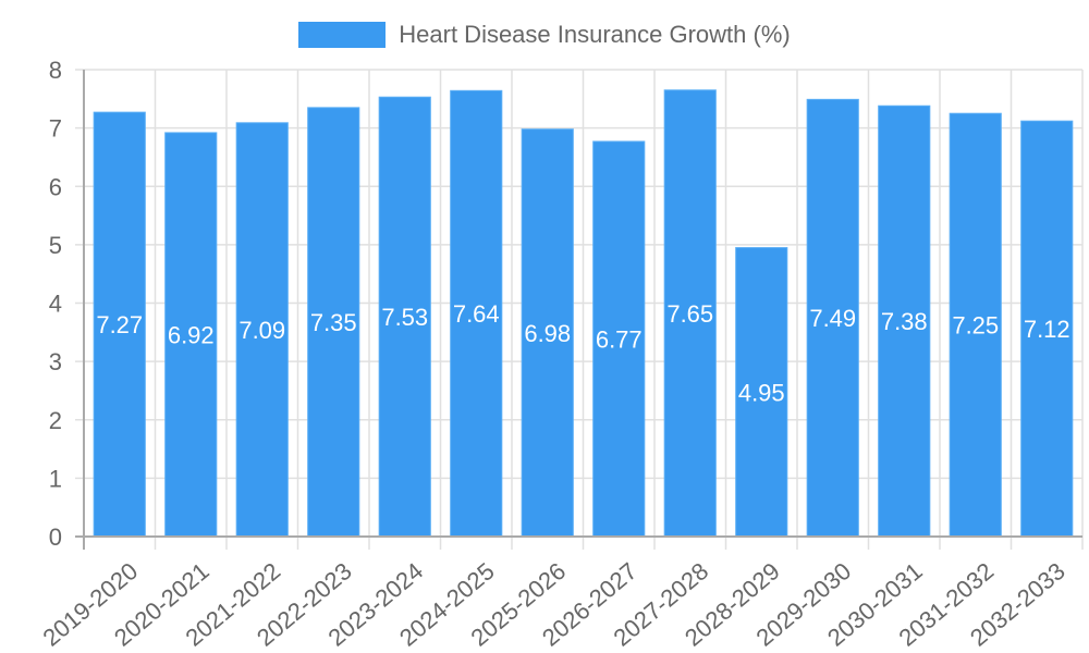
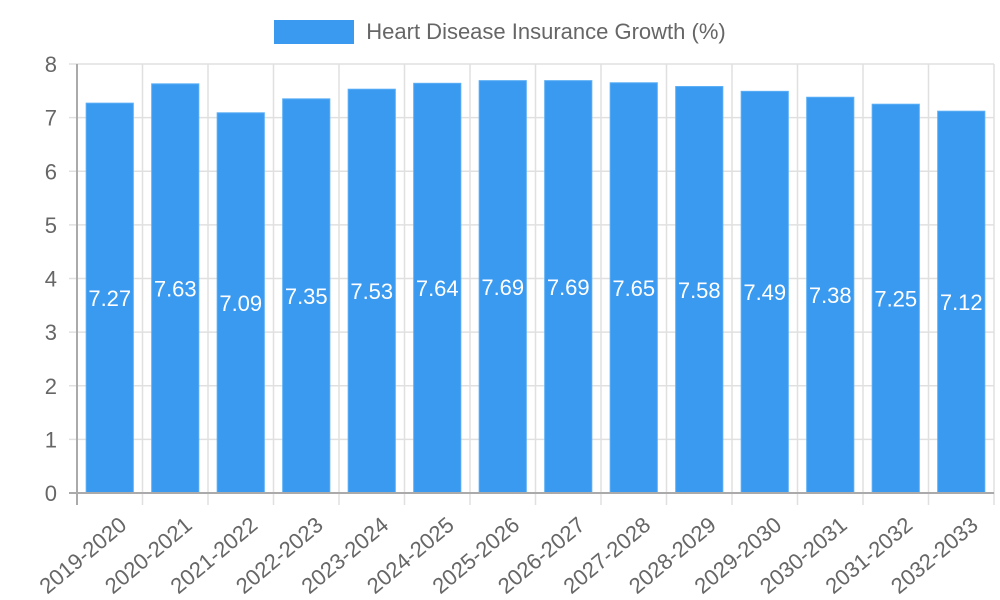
2020-2021: 6.92 -> 7.63
2025-2026: 6.98 -> 7.69
2026-2027: 6.77 -> 7.69
2028-2029: 4.95 -> 7.58
